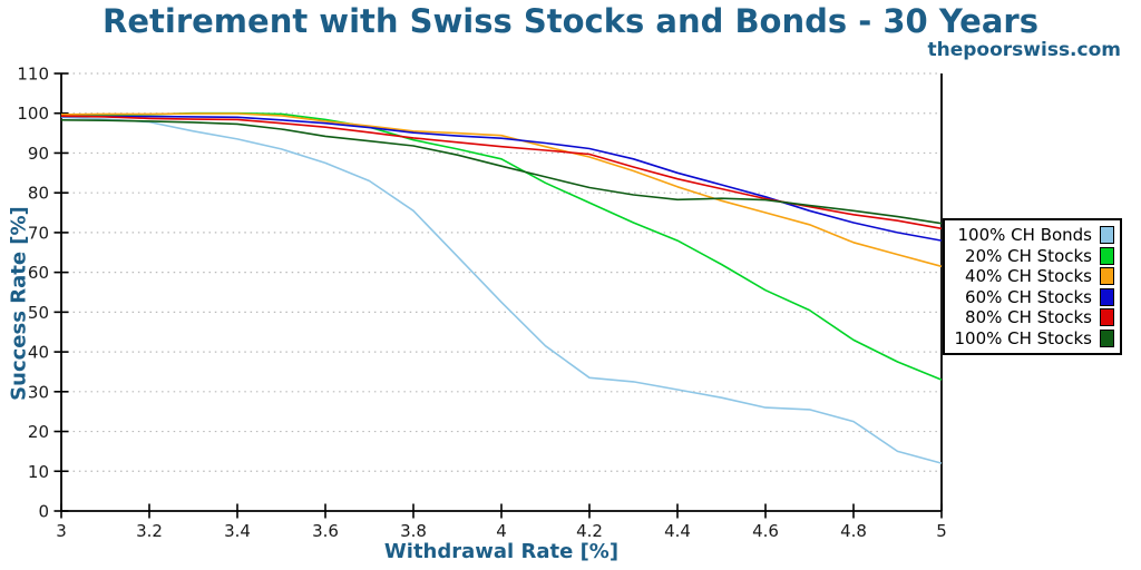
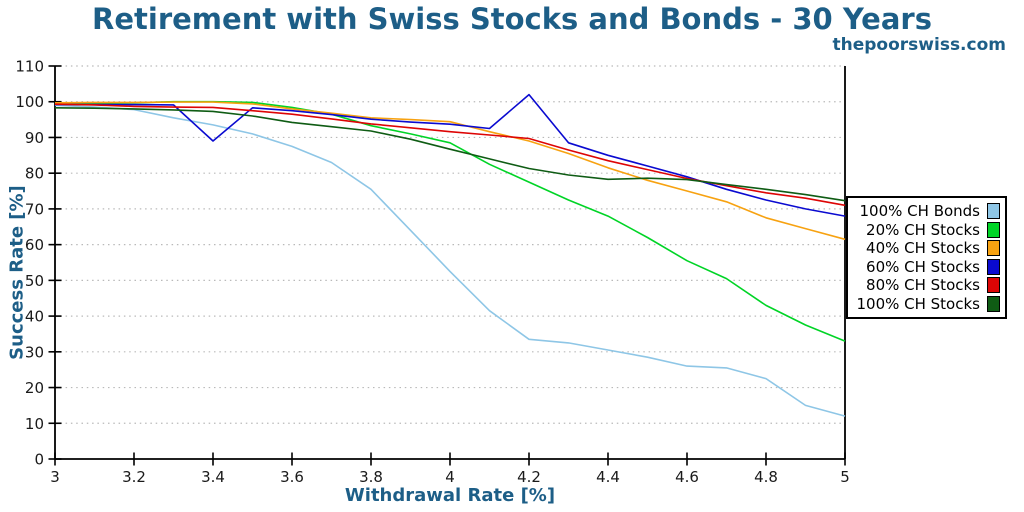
60% CH Stocks/3.4: 99 -> 89
60% CH Stocks/4.2: 91 -> 102
